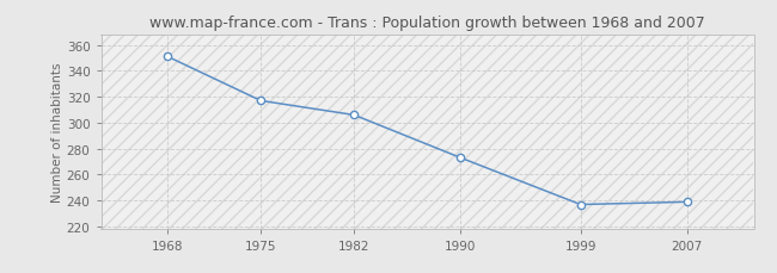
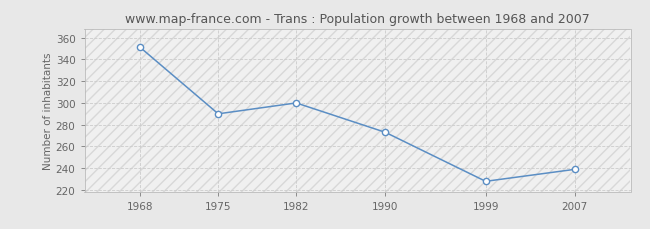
1975: 317 -> 290
1982: 306 -> 300
1999: 237 -> 228
